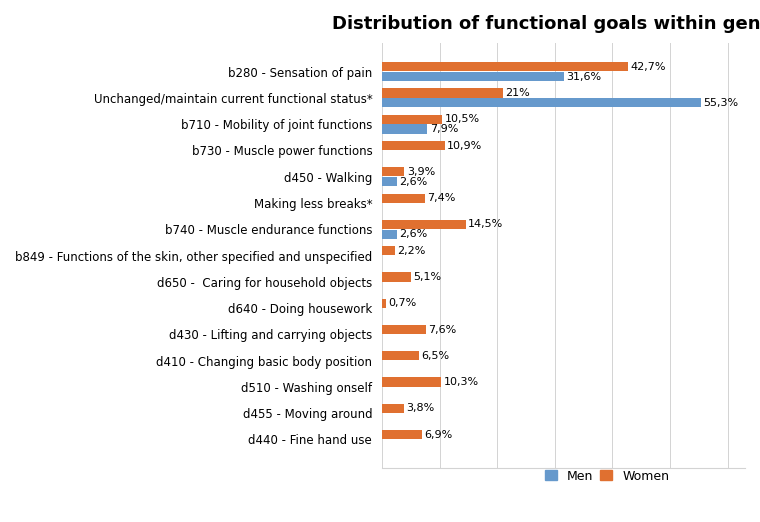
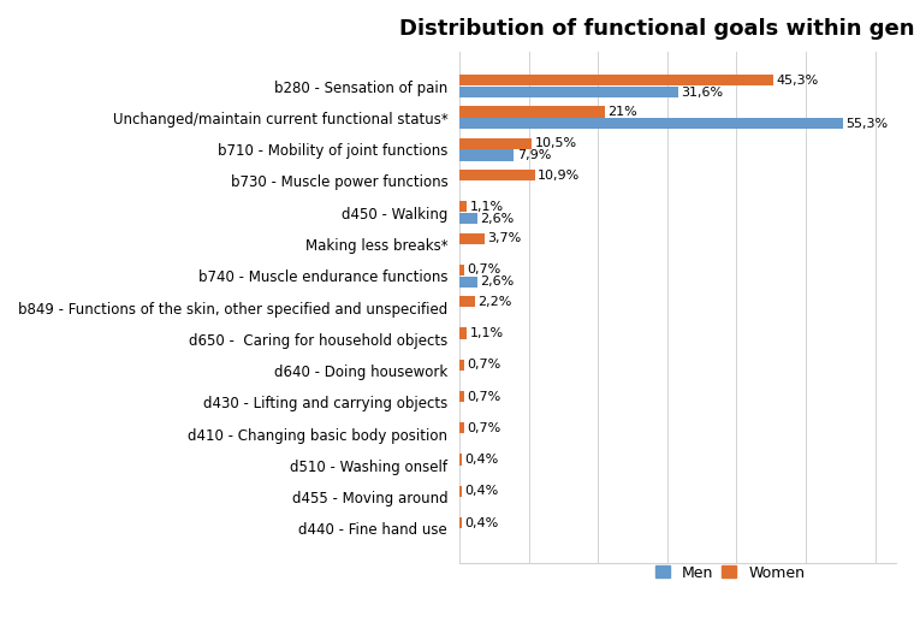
Women/b280 - Sensation of pain: 42,7% -> 45,3%
Women/d450 - Walking: 3,9% -> 1,1%
Women/Making less breaks*: 7,4% -> 3,7%
Women/b740 - Muscle endurance functions: 14,5% -> 0,7%
Women/d650 - Caring for household objects: 5,1% -> 1,1%
Women/d430 - Lifting and carrying objects: 7,6% -> 0,7%
Women/d410 - Changing basic body position: 6,5% -> 0,7%
Women/d510 - Washing onself: 10,3% -> 0,4%
Women/d455 - Moving around: 3,8% -> 0,4%
Women/d440 - Fine hand use: 6,9% -> 0,4%
